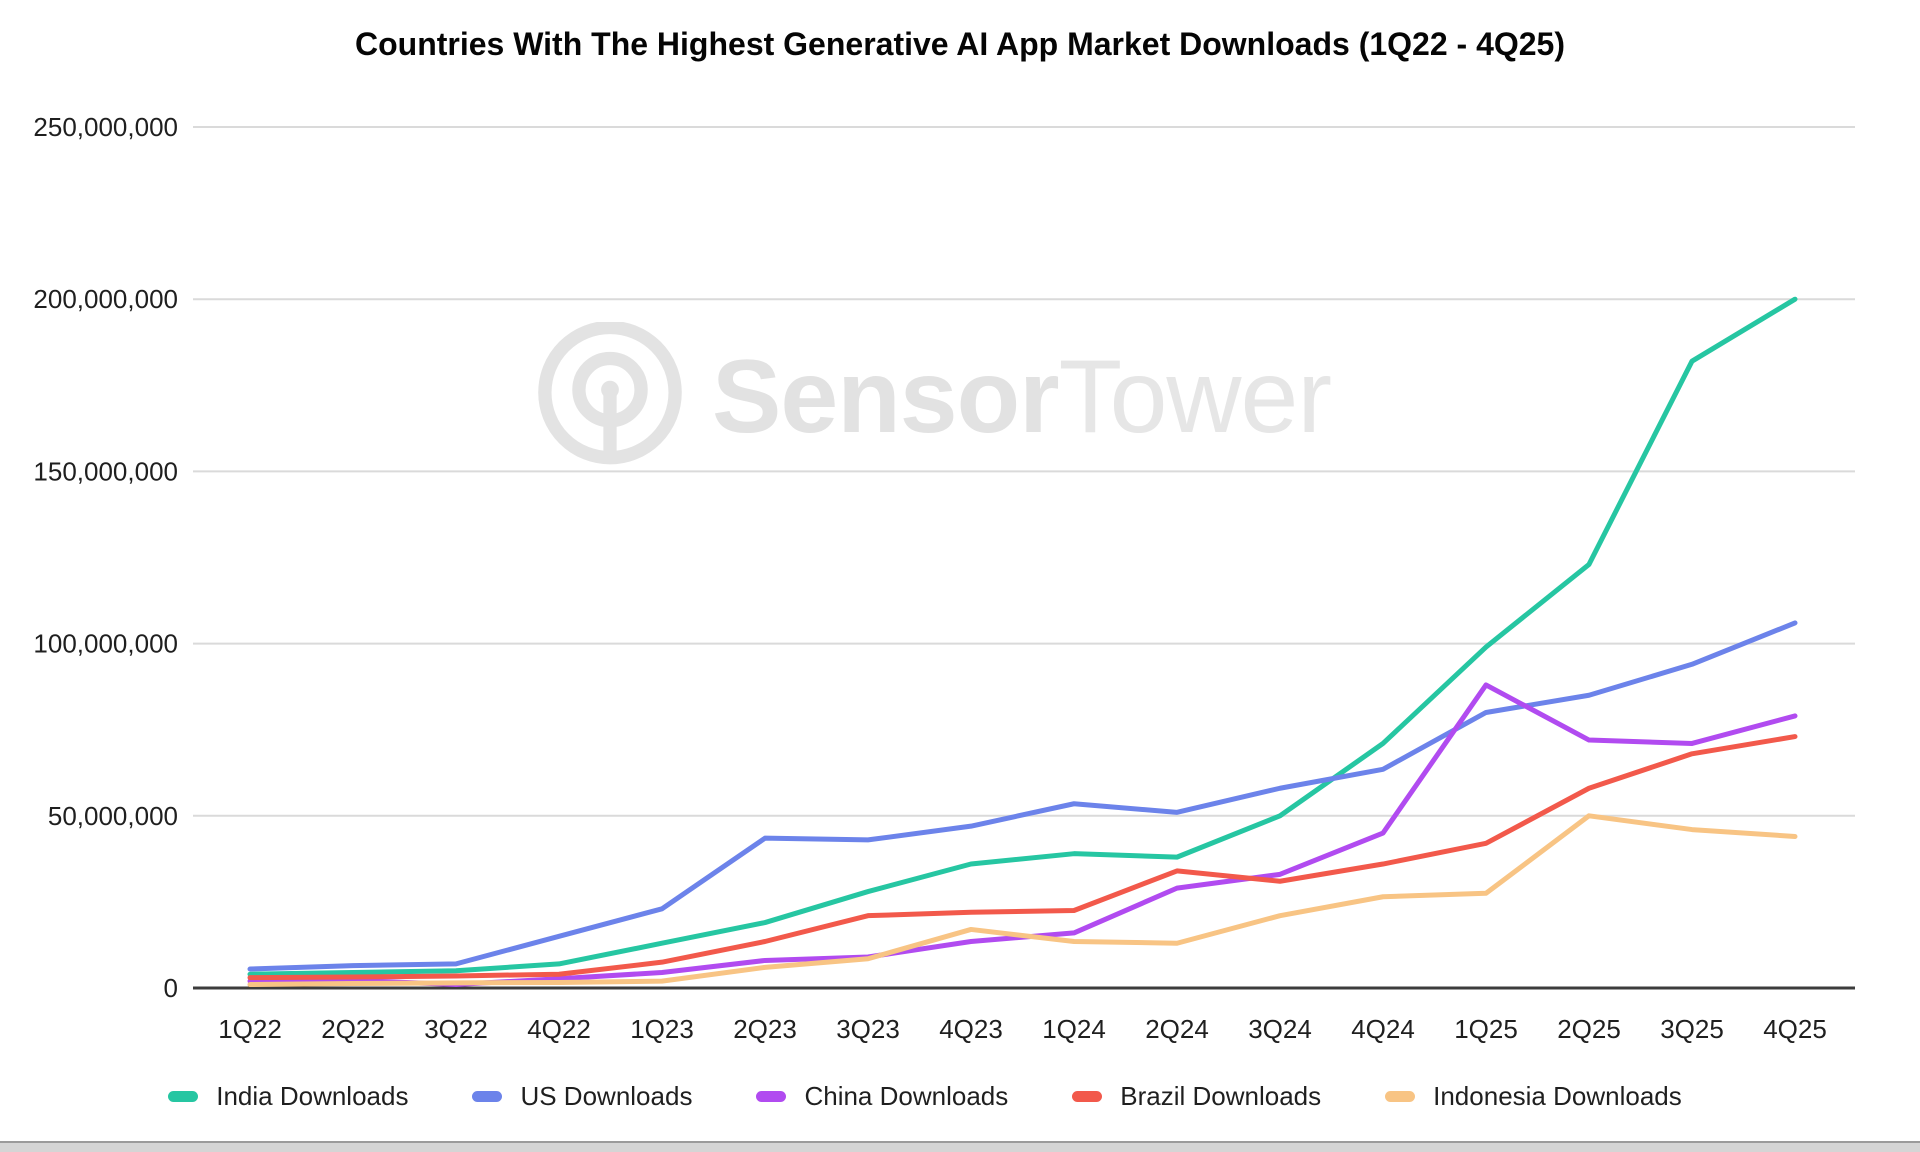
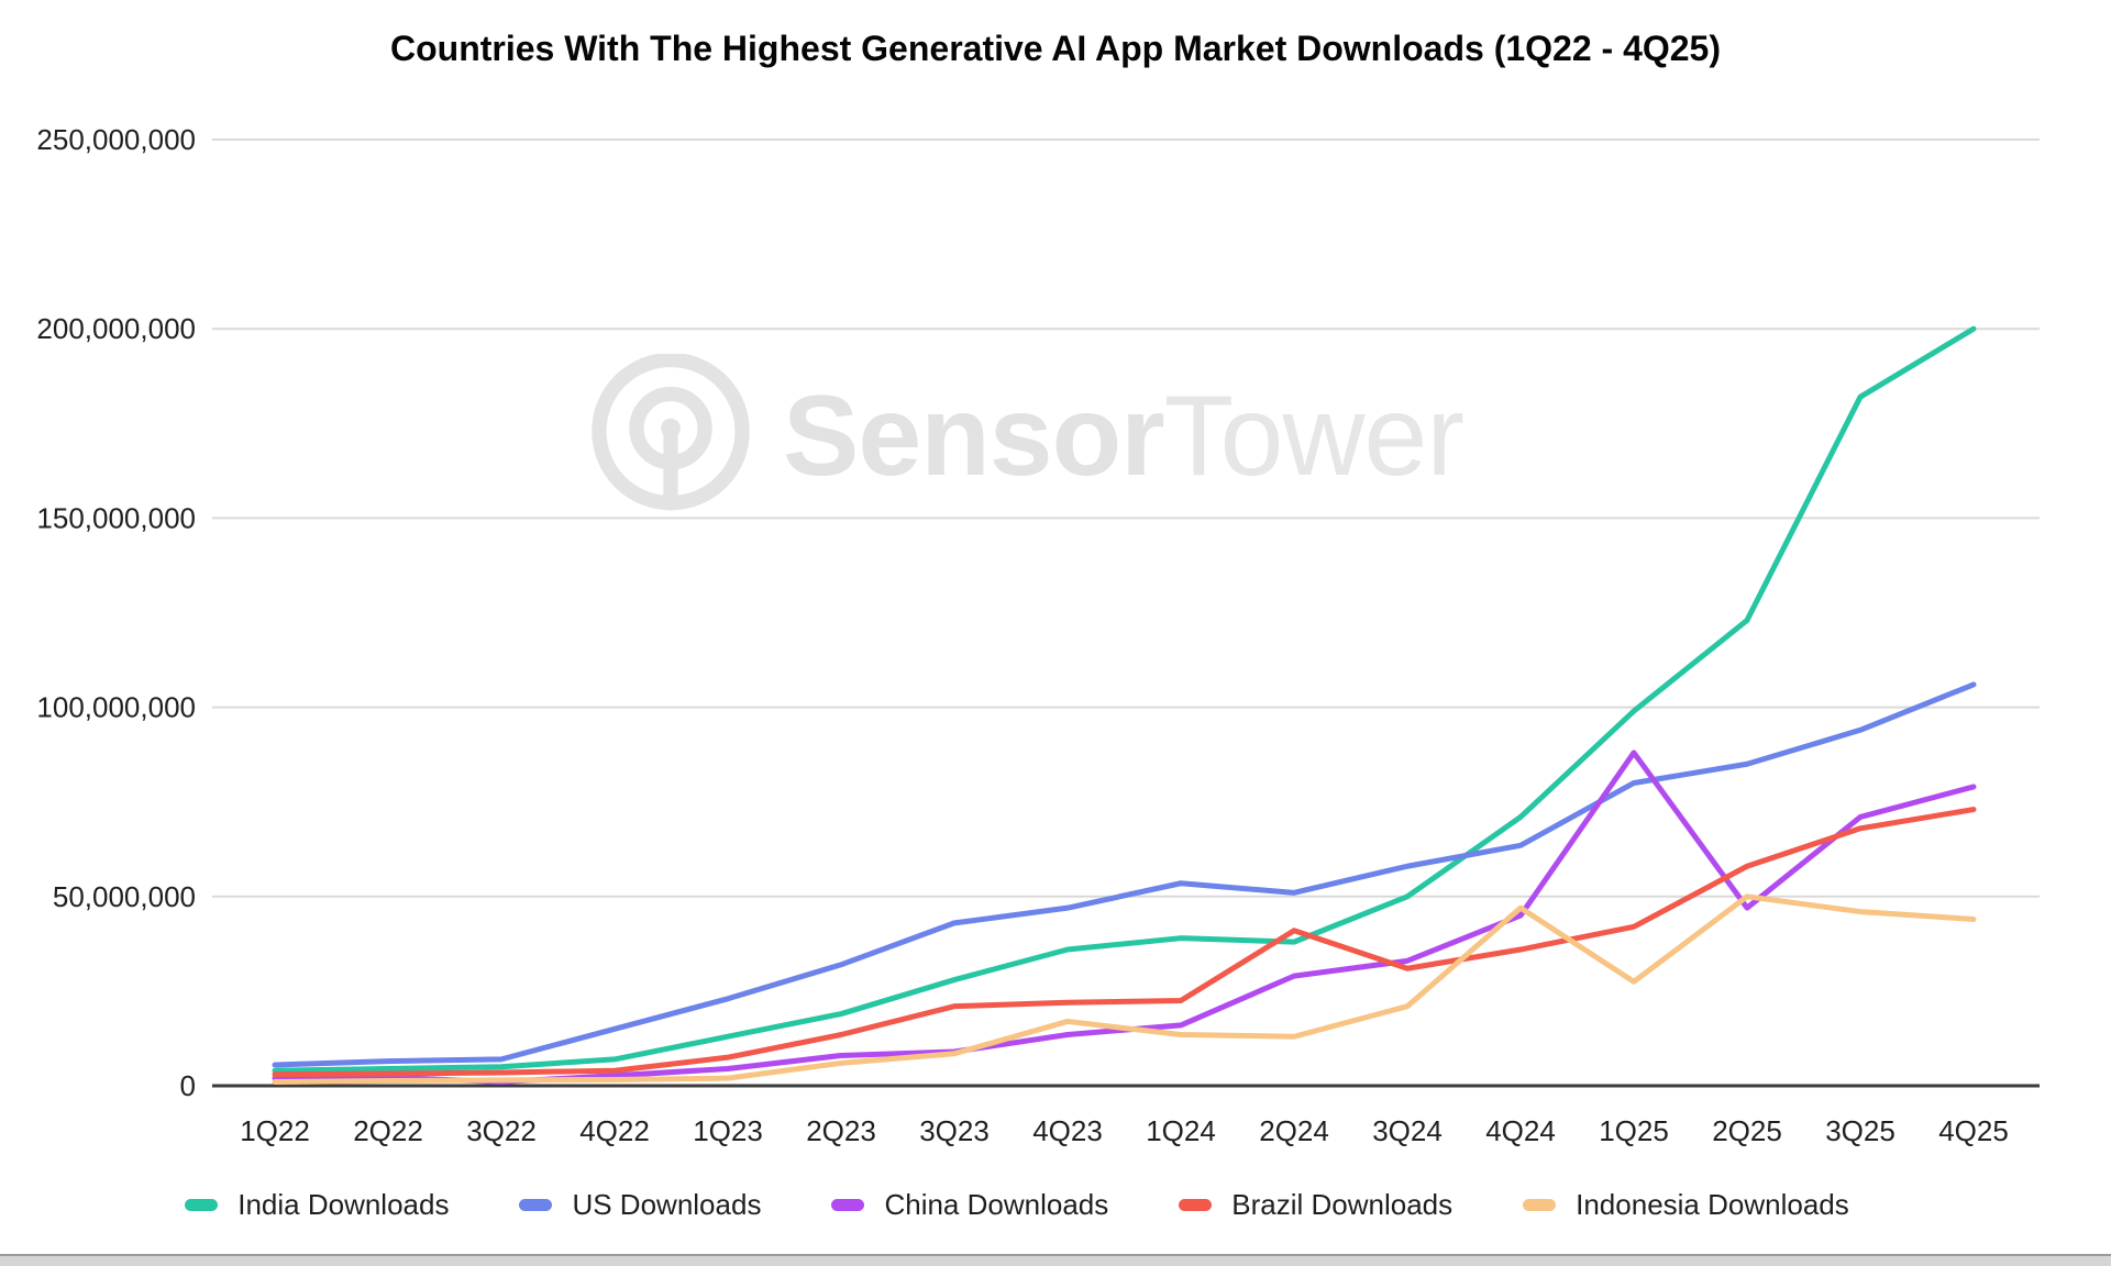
US Downloads/2Q23: 44000000 -> 32000000
Brazil Downloads/2Q24: 34000000 -> 41000000
Indonesia Downloads/4Q24: 26000000 -> 47000000
China Downloads/2Q25: 72000000 -> 47000000
